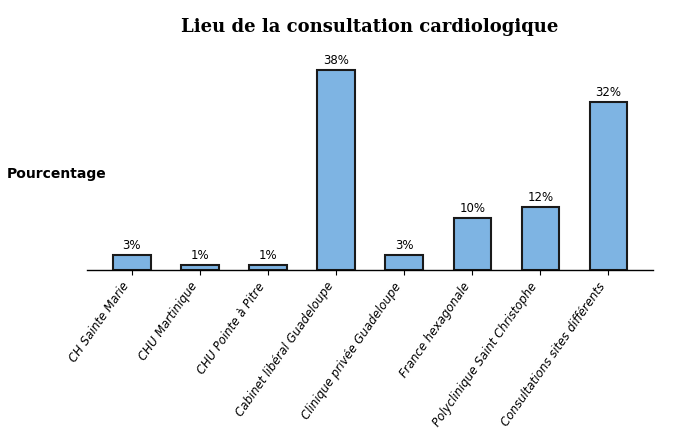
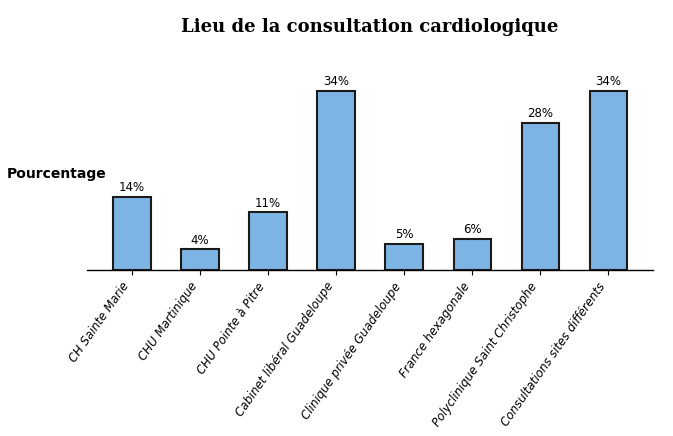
CH Sainte Marie: 3% -> 14%
CHU Martinique: 1% -> 4%
CHU Pointe à Pitre: 1% -> 11%
Cabinet libéral Guadeloupe: 38% -> 34%
Clinique privée Guadeloupe: 3% -> 5%
France hexagonale: 10% -> 6%
Polyclinique Saint Christophe: 12% -> 28%
Consultations sites différents: 32% -> 34%
